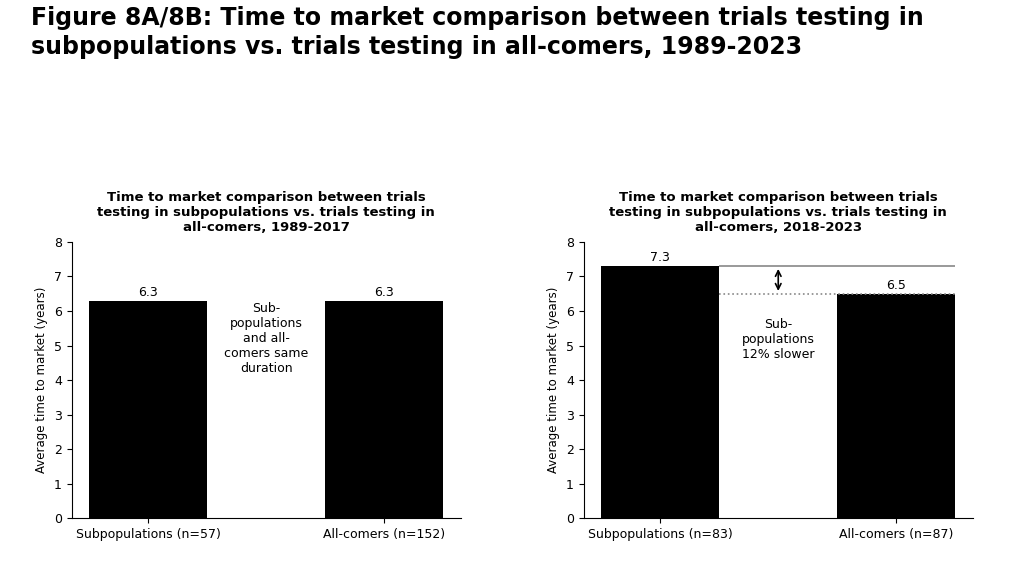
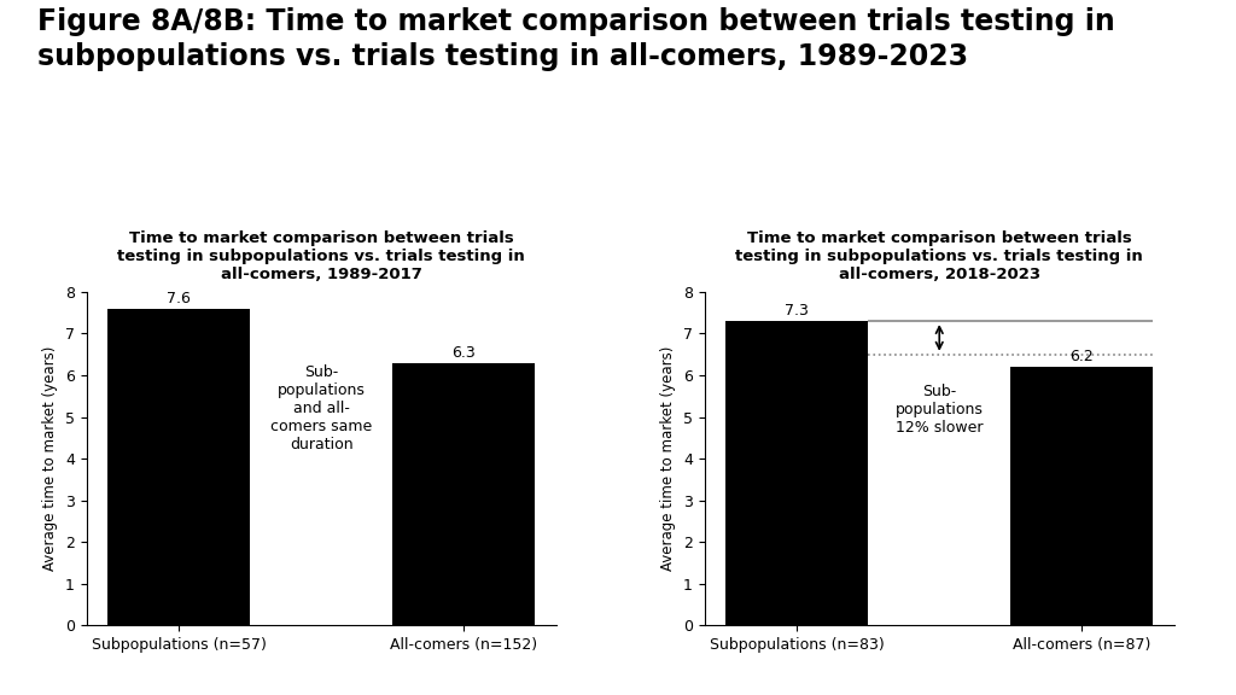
Subpopulations (n=57): 6.3 -> 7.6
All-comers (n=87): 6.5 -> 6.2
